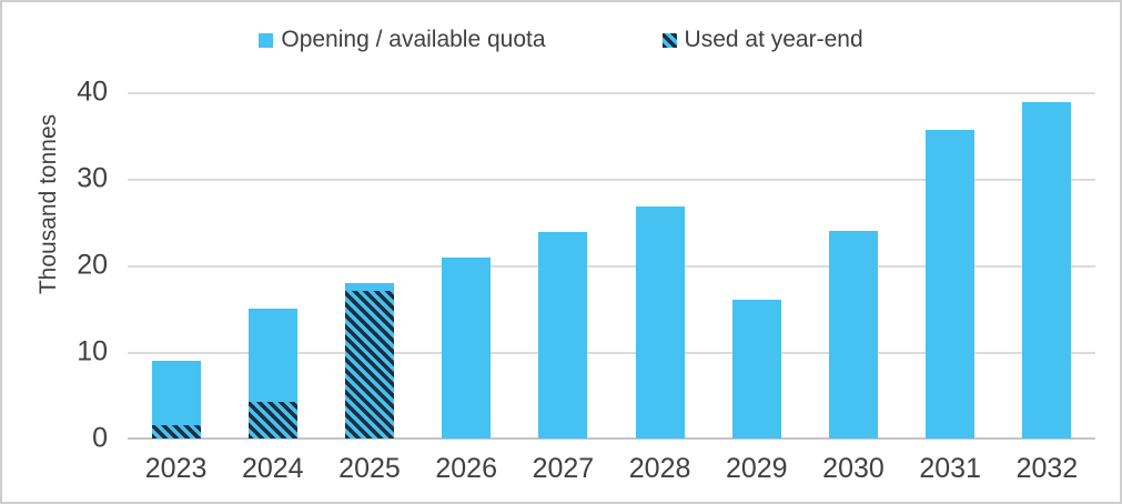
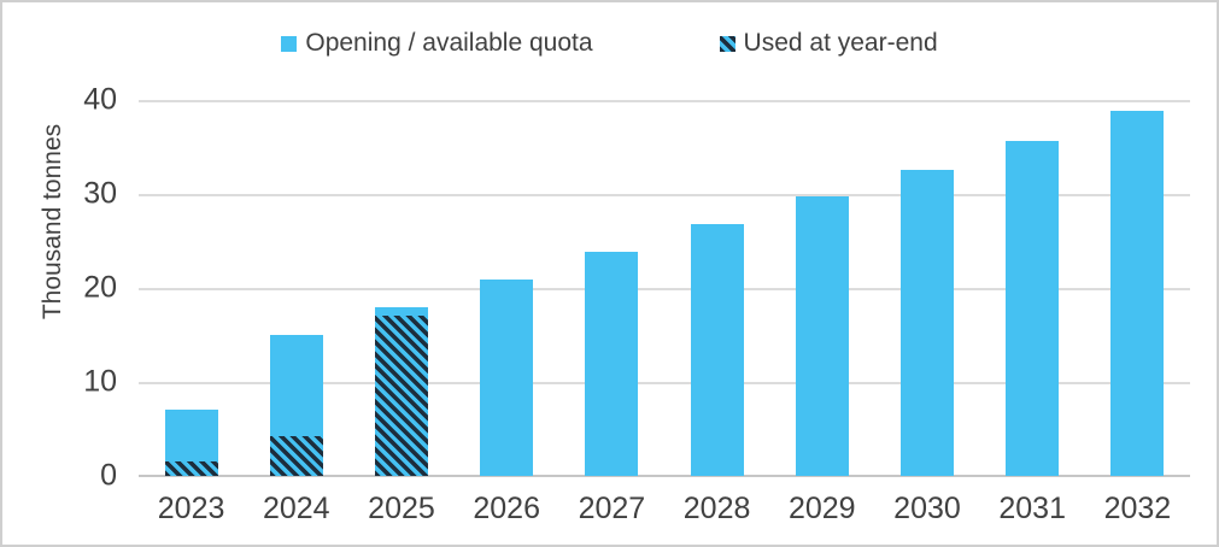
Opening / available quota/2023: 9 -> 7
Opening / available quota/2029: 16 -> 30
Opening / available quota/2030: 24 -> 33
